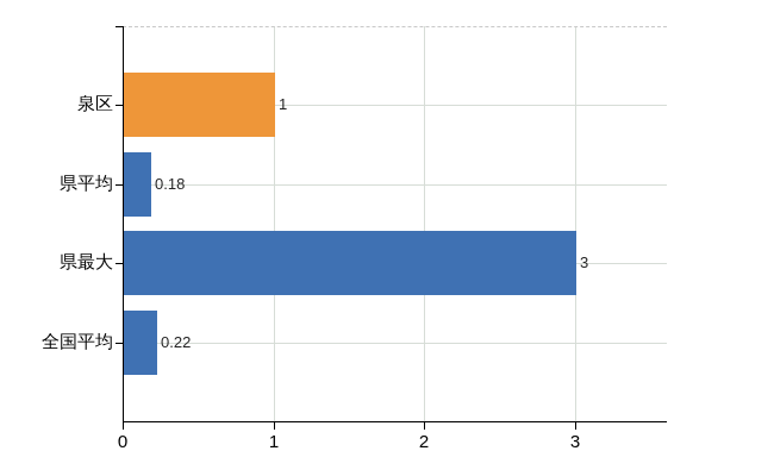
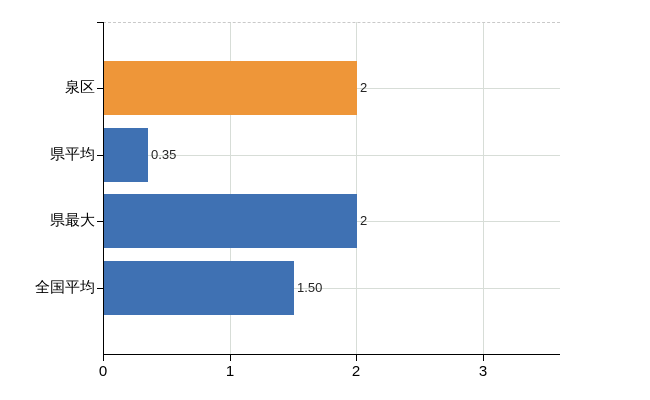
泉区: 1 -> 2
県平均: 0.18 -> 0.35
県最大: 3 -> 2
全国平均: 0.22 -> 1.50
